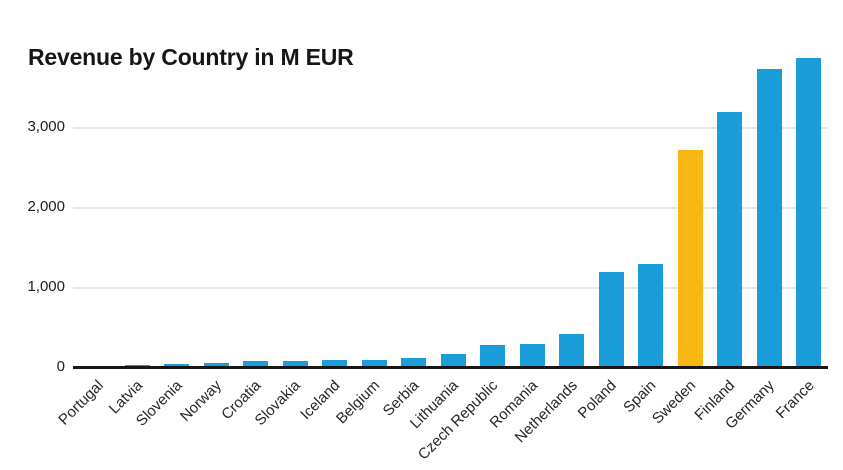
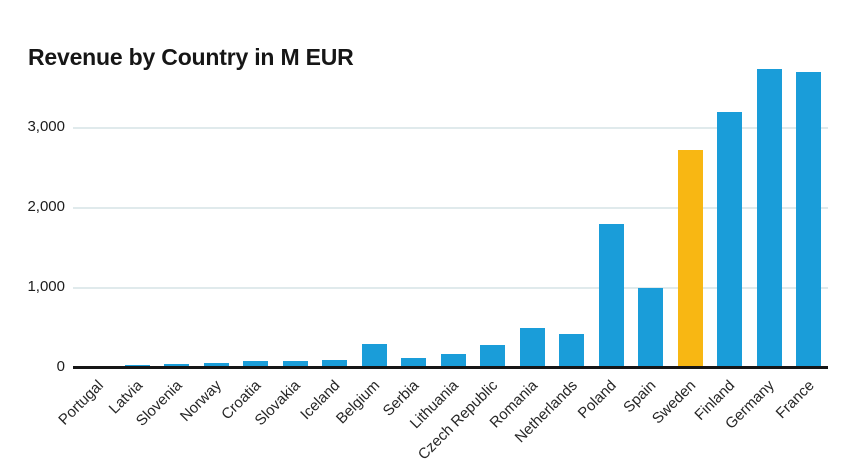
Belgium: 100 -> 300
Romania: 300 -> 500
Poland: 1200 -> 1800
Spain: 1300 -> 1000
France: 3900 -> 3700
